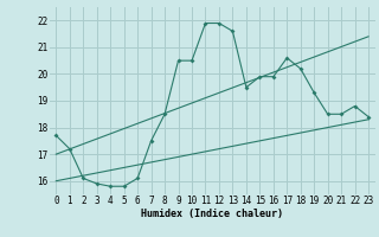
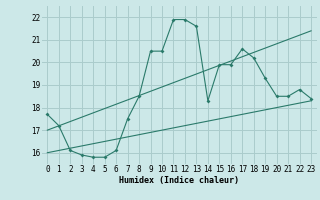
14: 19.5 -> 18.3
